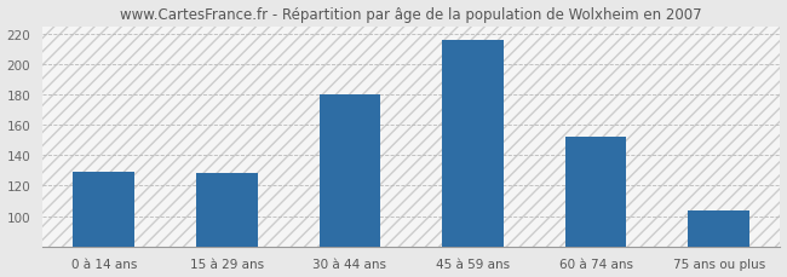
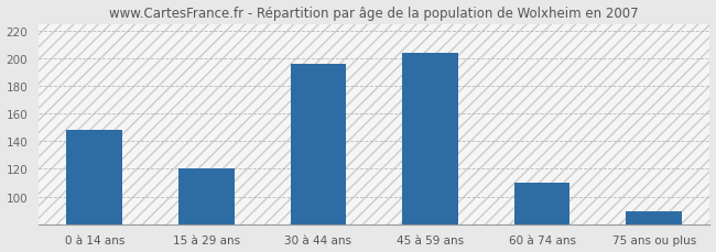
0 à 14 ans: 129 -> 148
15 à 29 ans: 128 -> 120
30 à 44 ans: 180 -> 196
45 à 59 ans: 216 -> 204
60 à 74 ans: 152 -> 110
75 ans ou plus: 104 -> 89
